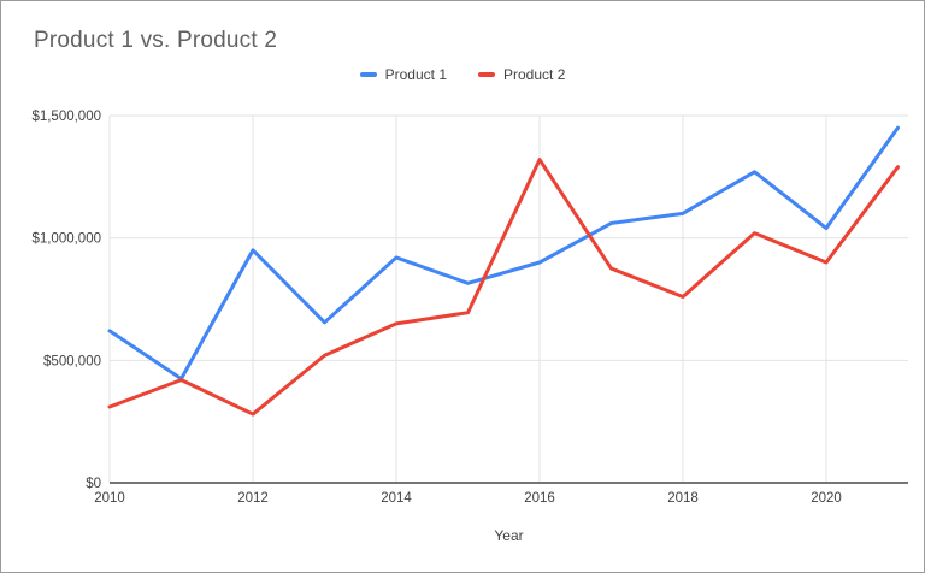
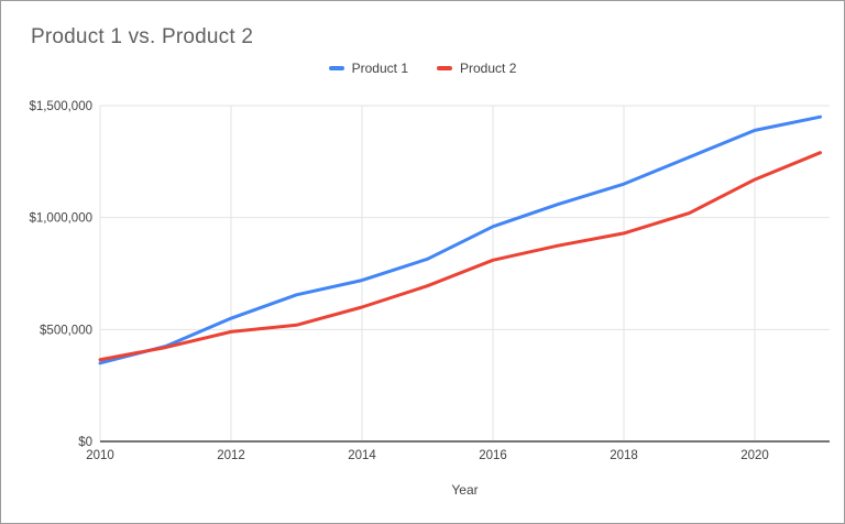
Product 1/2010: $620000 -> $350000
Product 2/2010: $310000 -> $360000
Product 1/2012: $950000 -> $550000
Product 2/2012: $280000 -> $490000
Product 1/2014: $920000 -> $720000
Product 2/2014: $650000 -> $600000
Product 1/2016: $900000 -> $960000
Product 2/2016: $1320000 -> $810000
Product 1/2018: $1100000 -> $1150000
Product 2/2018: $760000 -> $930000
Product 1/2020: $1040000 -> $1390000
Product 2/2020: $900000 -> $1170000
